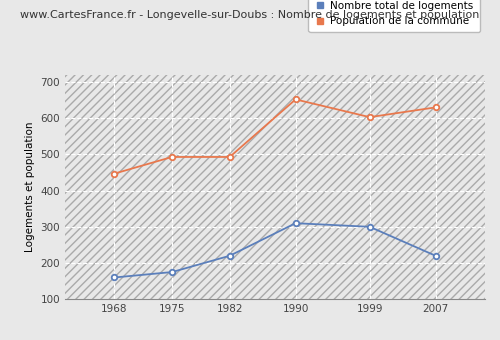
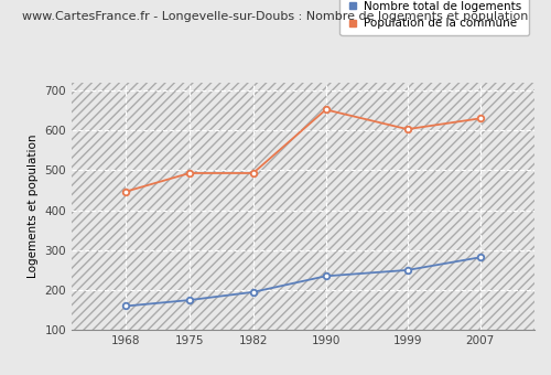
Nombre total de logements/1982: 220 -> 195
Nombre total de logements/1990: 310 -> 235
Nombre total de logements/1999: 300 -> 250
Nombre total de logements/2007: 220 -> 282
